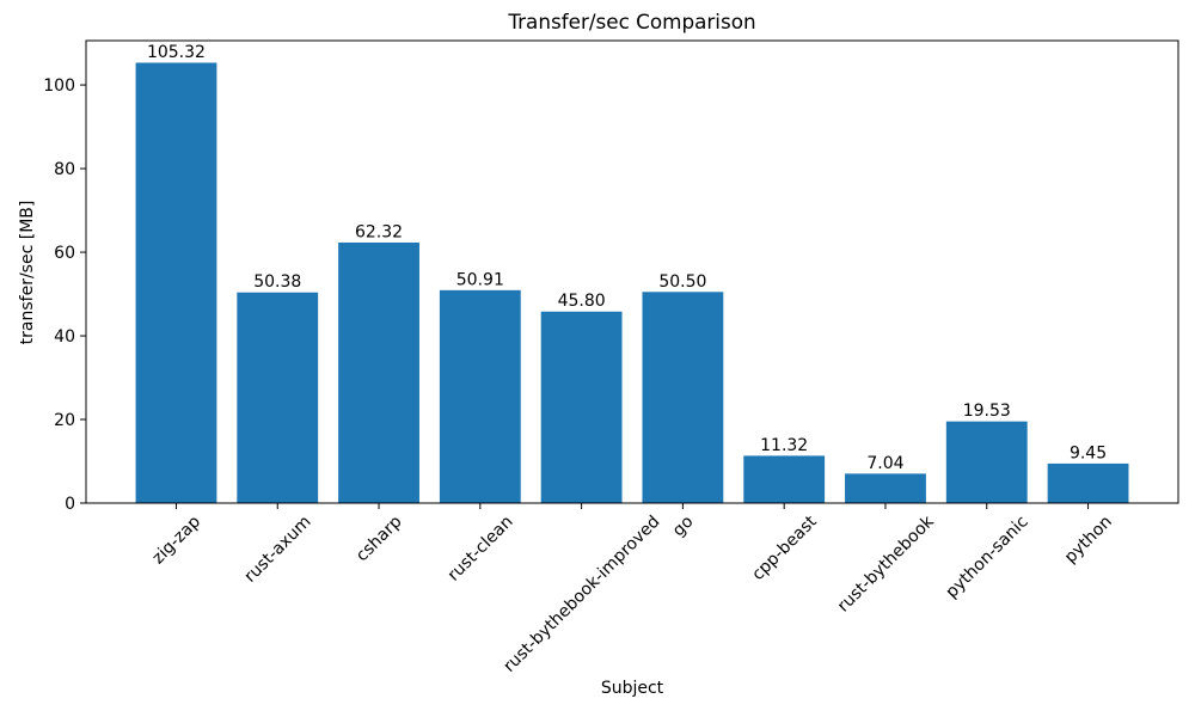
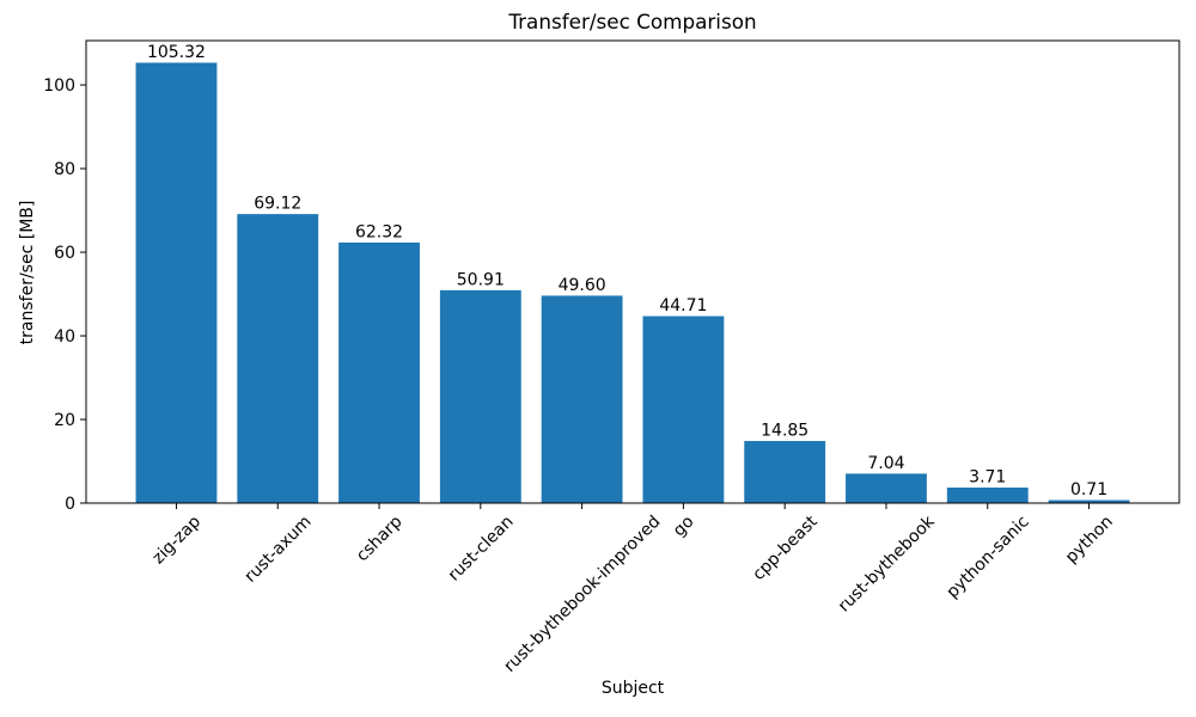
rust-axum: 50.38 -> 69.12
rust-bythebook-improved: 45.80 -> 49.60
go: 50.50 -> 44.71
cpp-beast: 11.32 -> 14.85
python-sanic: 19.53 -> 3.71
python: 9.45 -> 0.71
